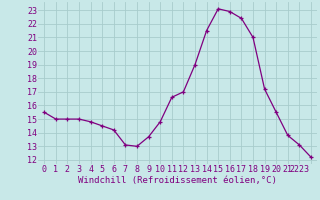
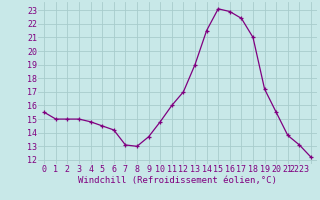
11: 16.6 -> 16.0
